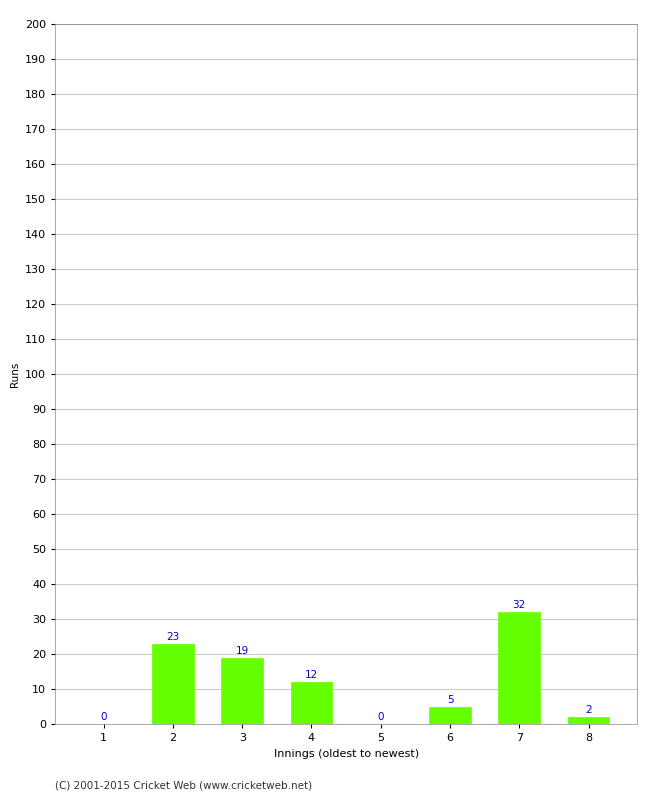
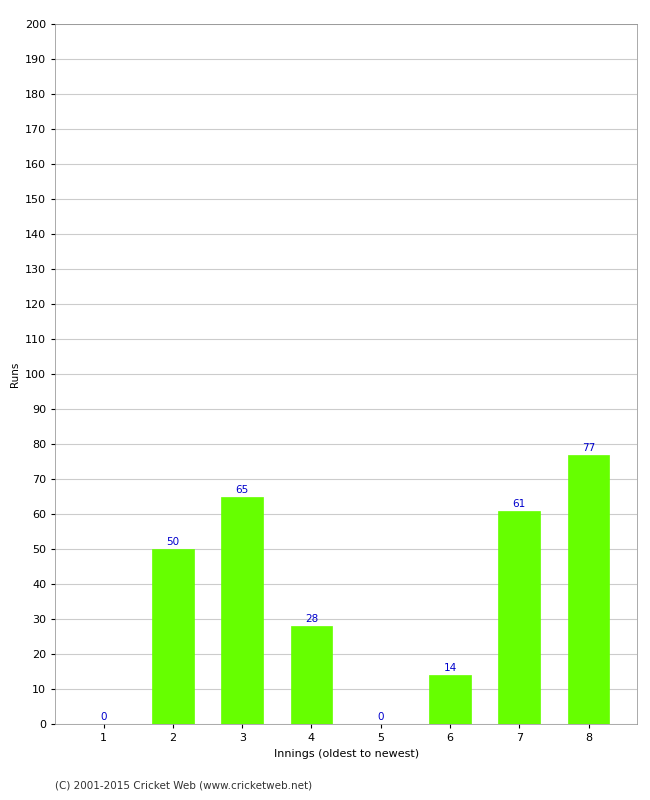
2: 23 -> 50
3: 19 -> 65
4: 12 -> 28
6: 5 -> 14
7: 32 -> 61
8: 2 -> 77
